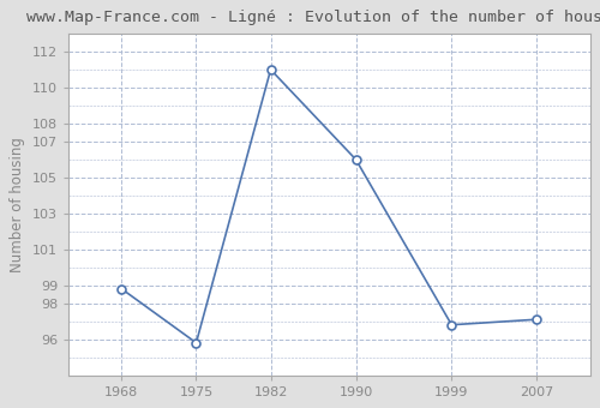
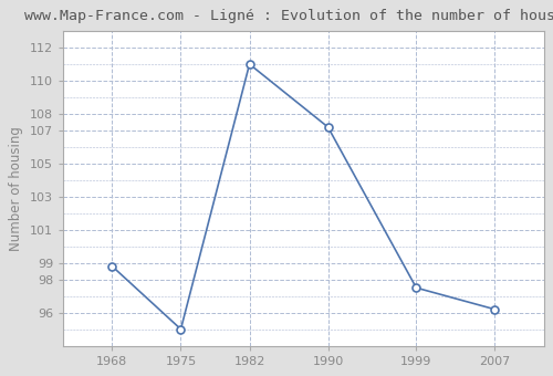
1975: 95.8 -> 95.0
1990: 106.0 -> 107.2
1999: 96.8 -> 97.5
2007: 97.1 -> 96.2
